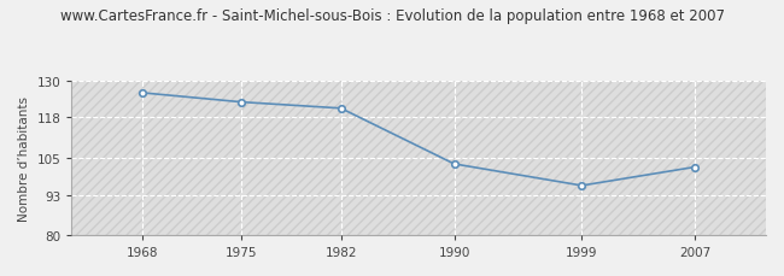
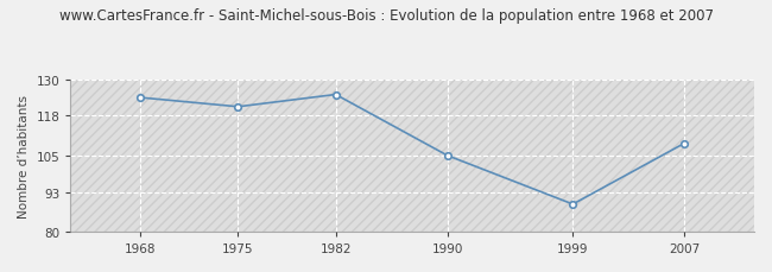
1968: 126 -> 124
1975: 123 -> 121
1982: 121 -> 125
1990: 103 -> 105
1999: 96 -> 89
2007: 102 -> 109
